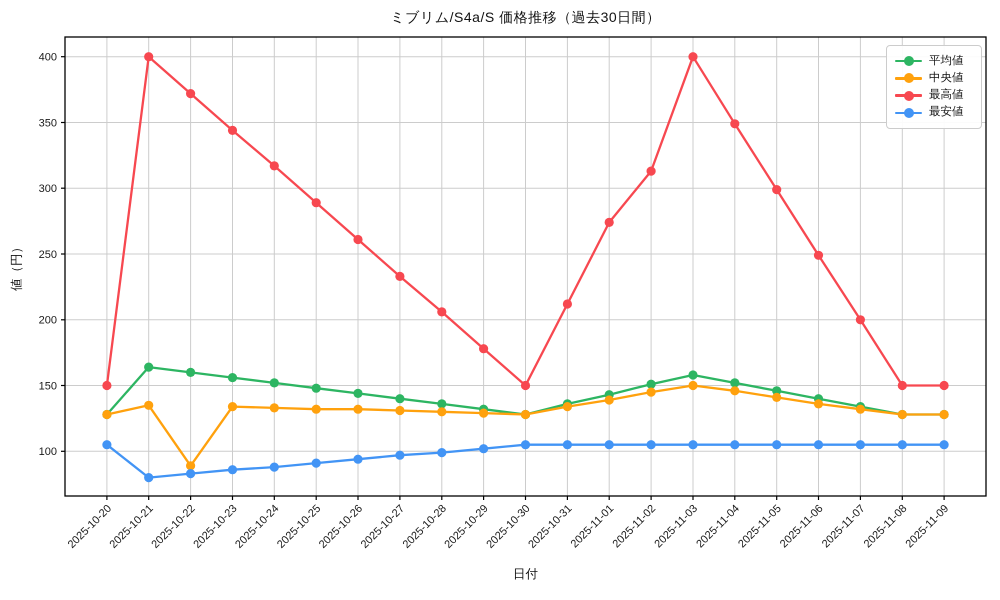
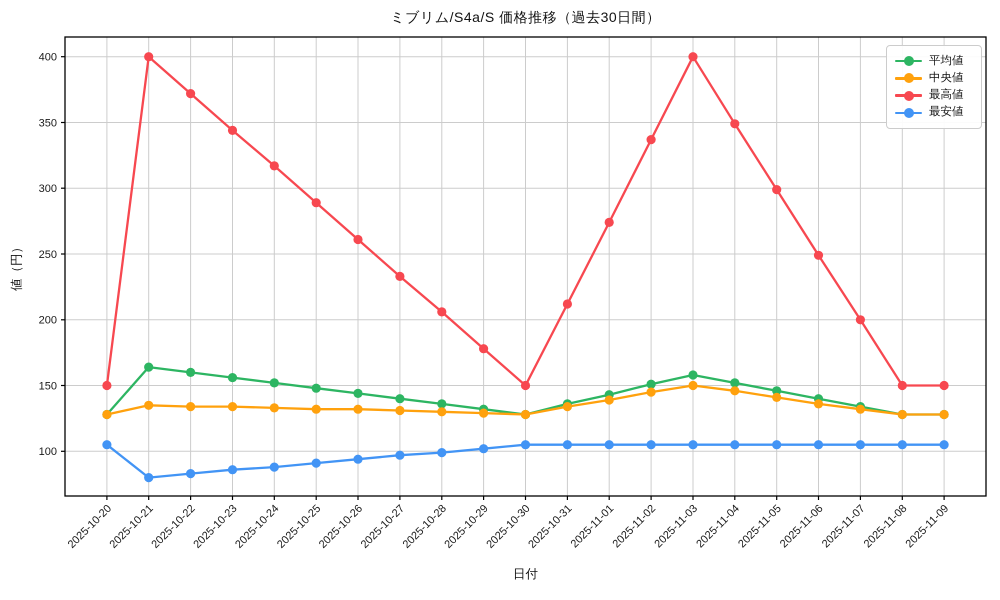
中央値/2025-10-22: 89 -> 134
最高値/2025-11-02: 313 -> 337
